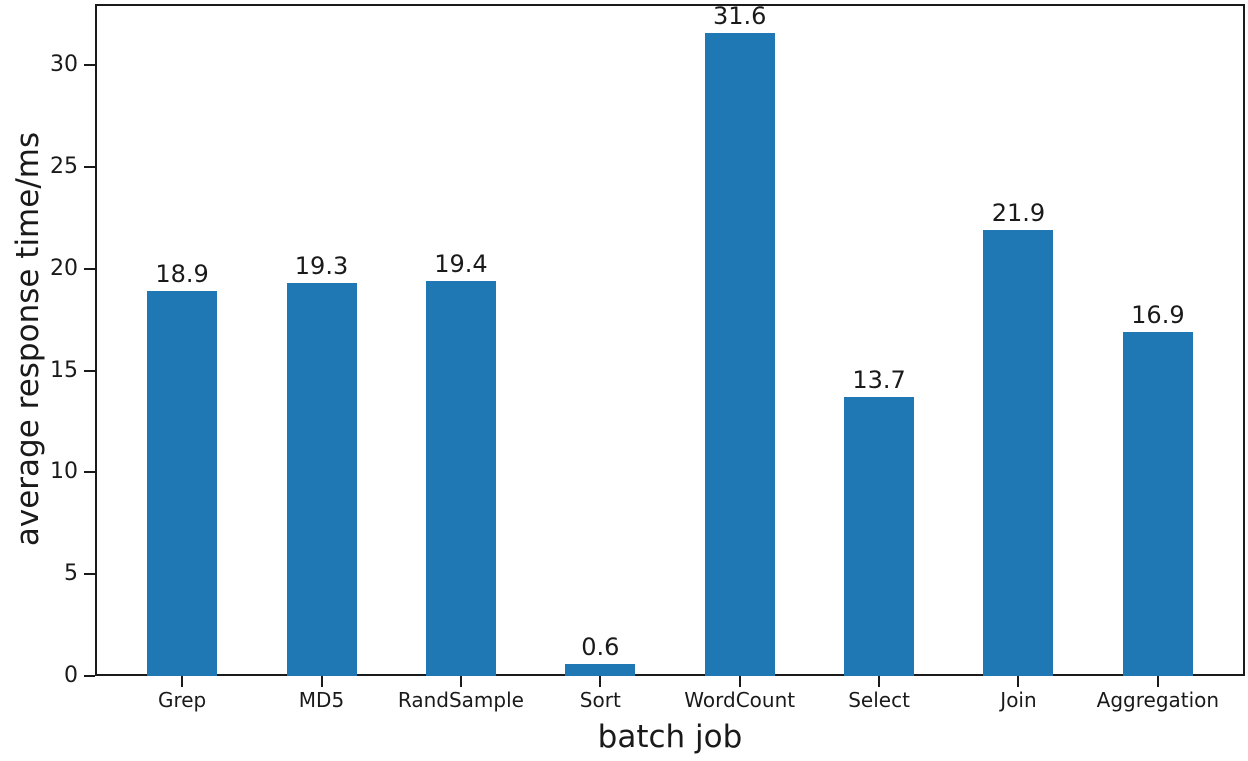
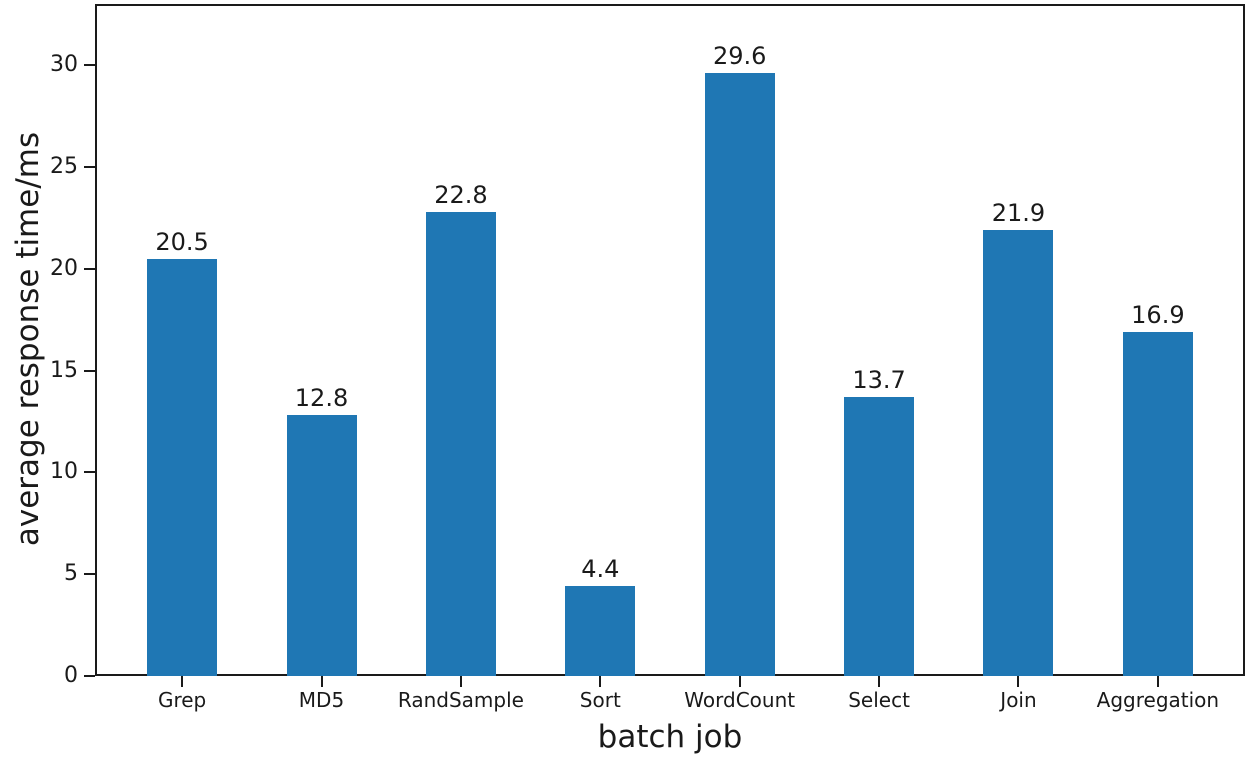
Grep: 18.9 -> 20.5
MD5: 19.3 -> 12.8
RandSample: 19.4 -> 22.8
Sort: 0.6 -> 4.4
WordCount: 31.6 -> 29.6
